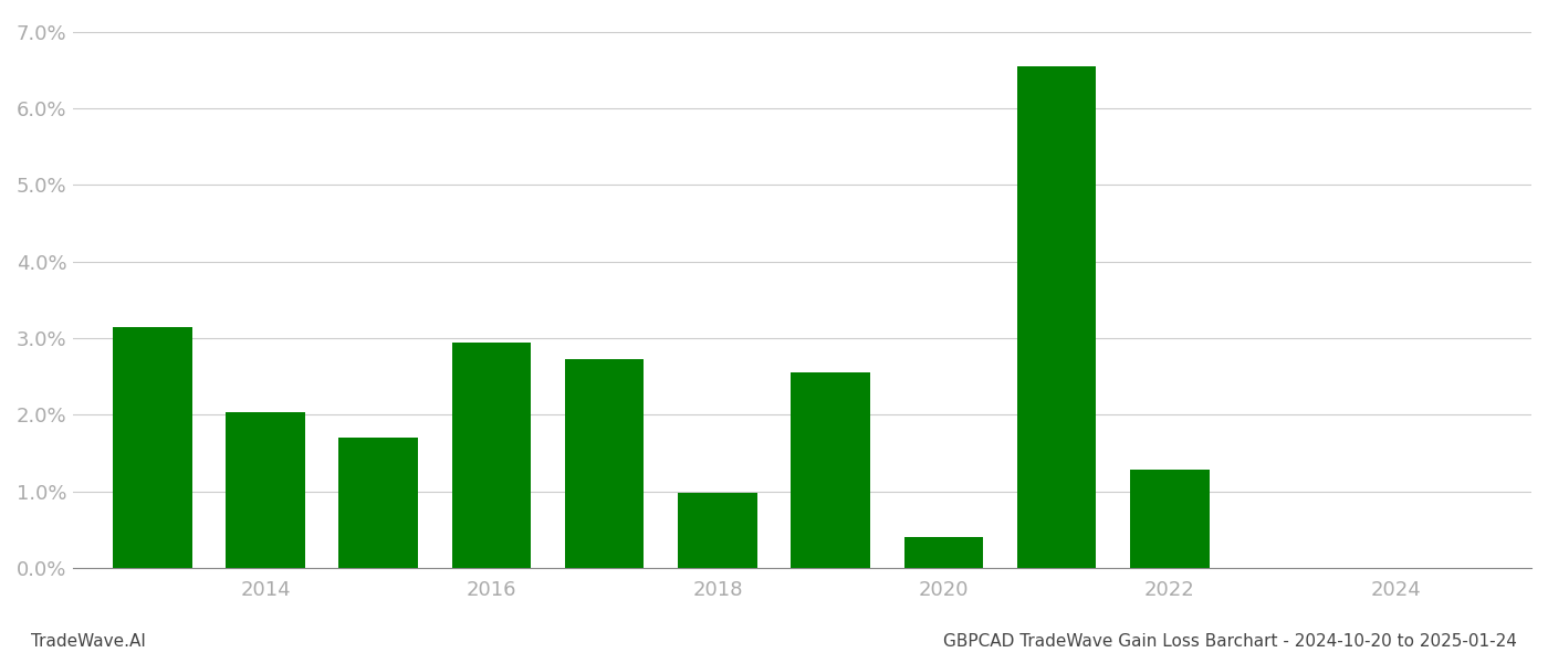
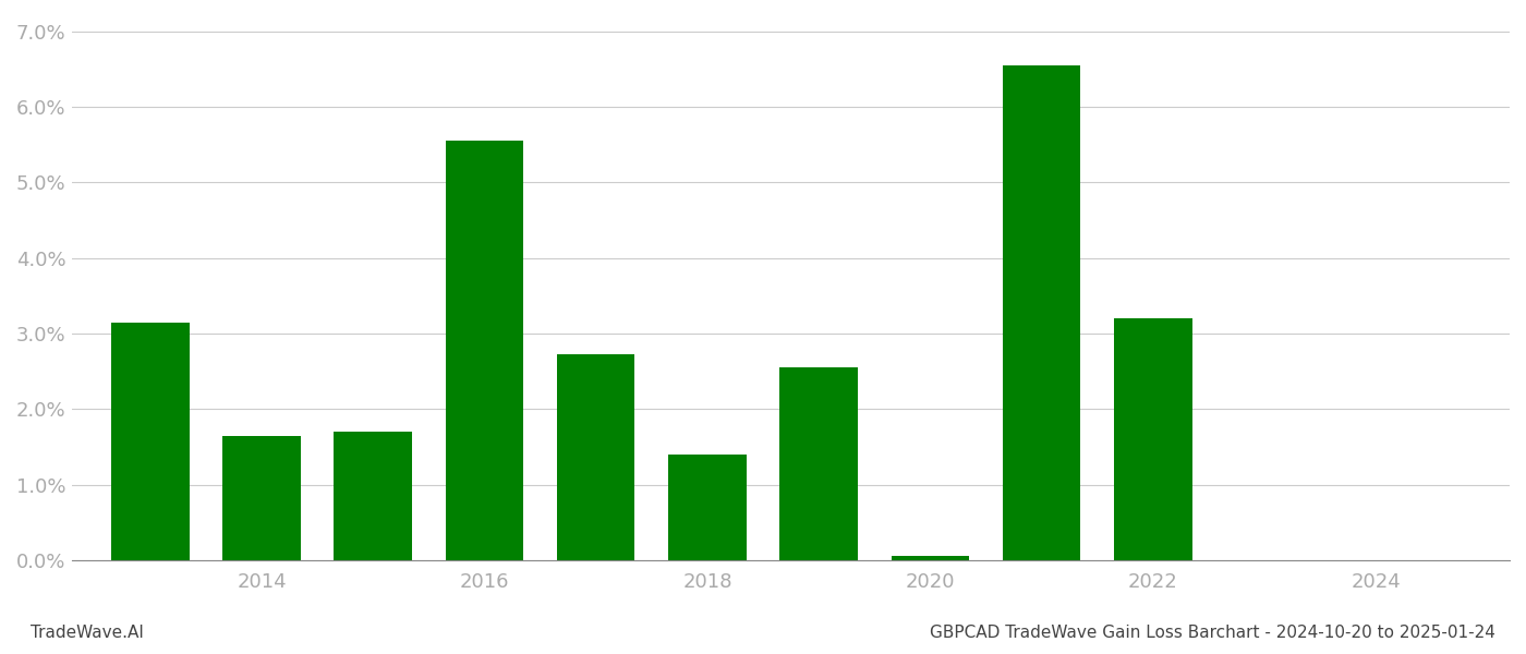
2014: 2.04% -> 1.65%
2016: 2.94% -> 5.55%
2018: 0.98% -> 1.40%
2020: 0.40% -> 0.05%
2022: 1.28% -> 3.20%
